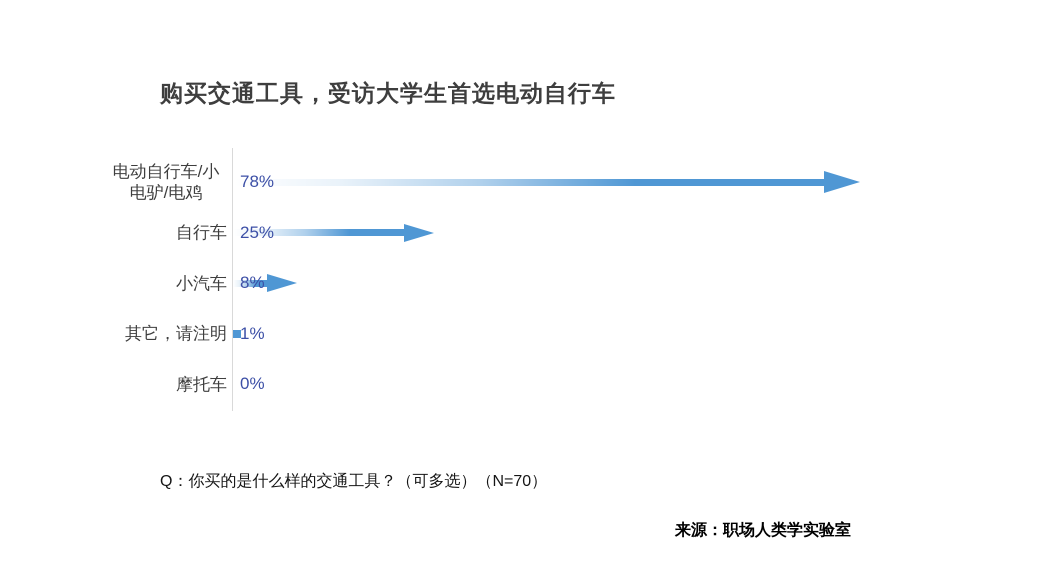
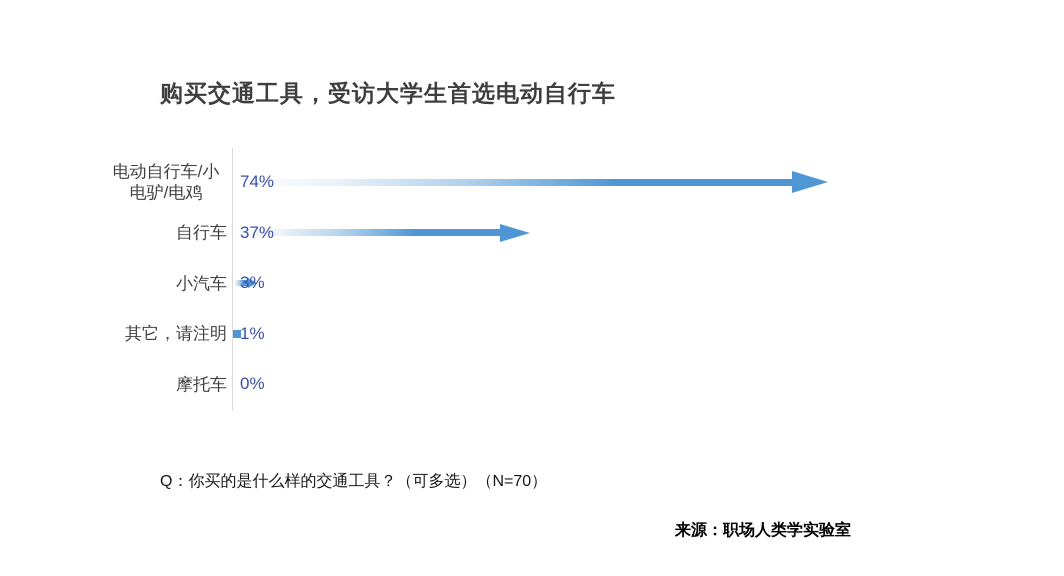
电动自行车/小电驴/电鸡: 78% -> 74%
自行车: 25% -> 37%
小汽车: 8% -> 3%
